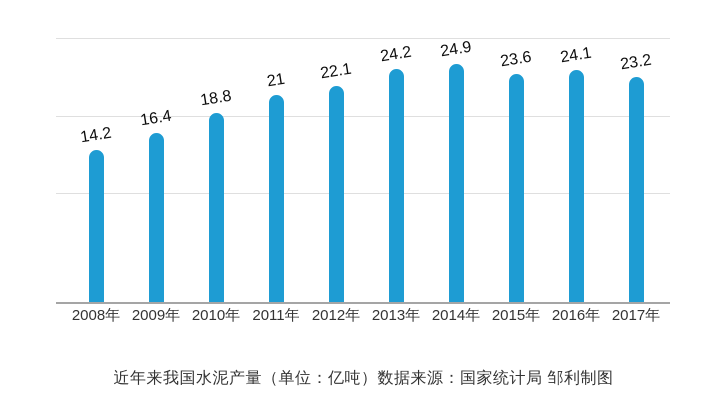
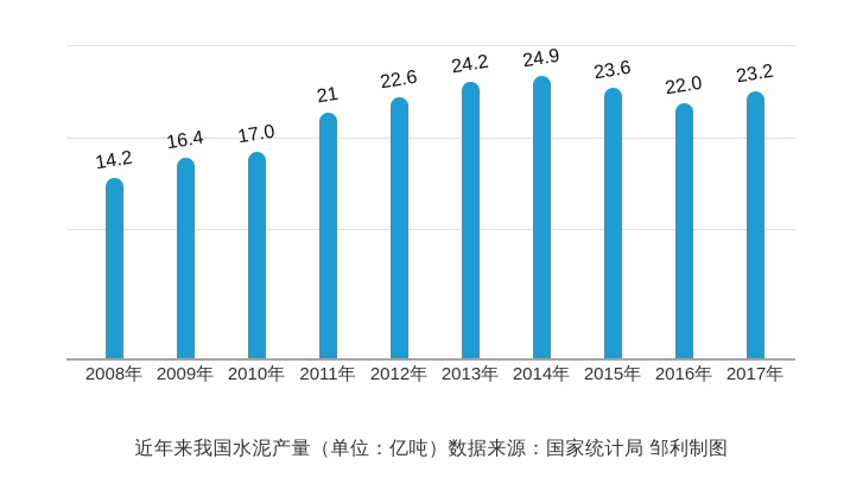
2010年: 18.8 -> 17.0
2012年: 22.1 -> 22.6
2016年: 24.1 -> 22.0
